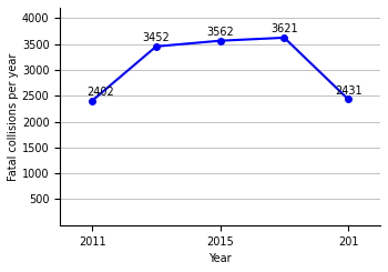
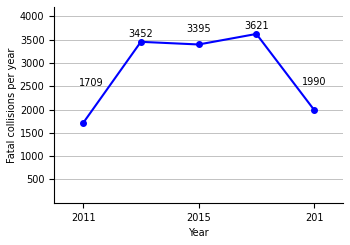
2011: 2402 -> 1709
2015: 3562 -> 3395
201: 2431 -> 1990
